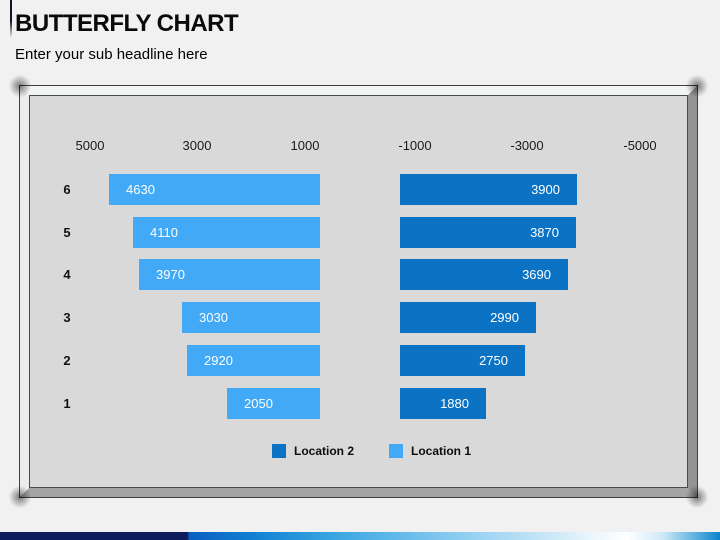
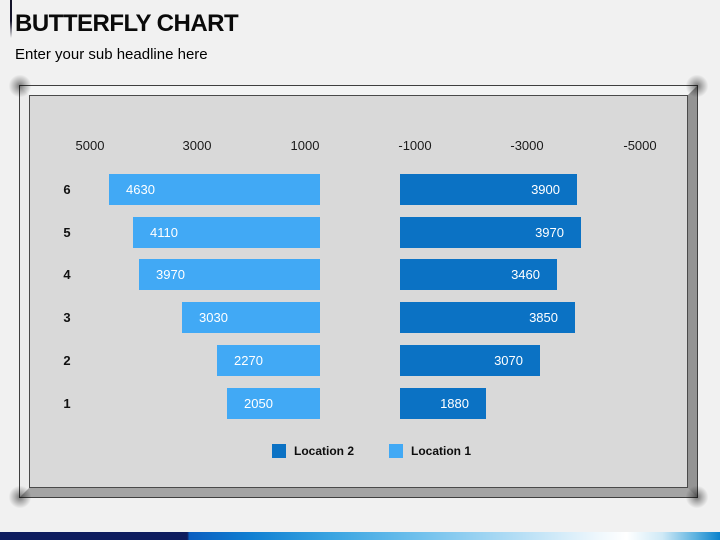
Location 2/5: 3870 -> 3970
Location 2/4: 3690 -> 3460
Location 2/3: 2990 -> 3850
Location 1/2: 2920 -> 2270
Location 2/2: 2750 -> 3070
